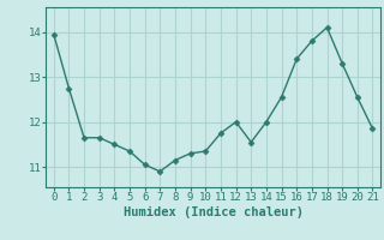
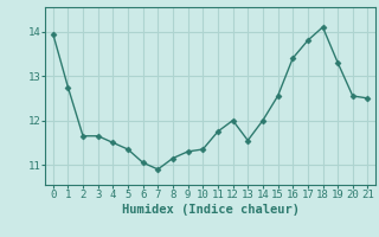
21: 11.85 -> 12.50
